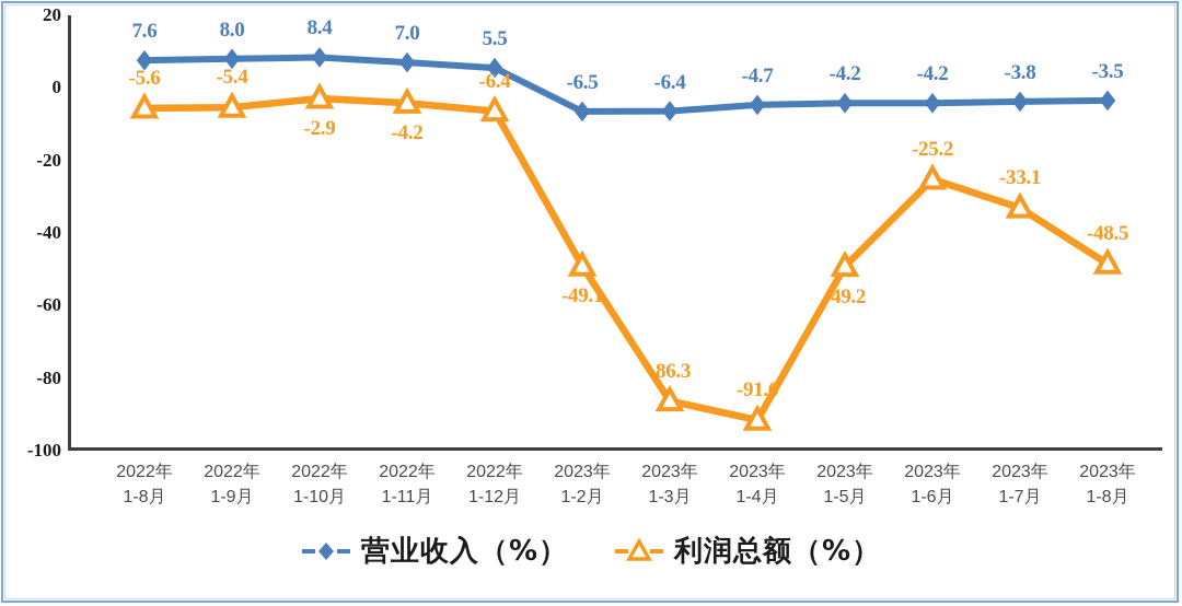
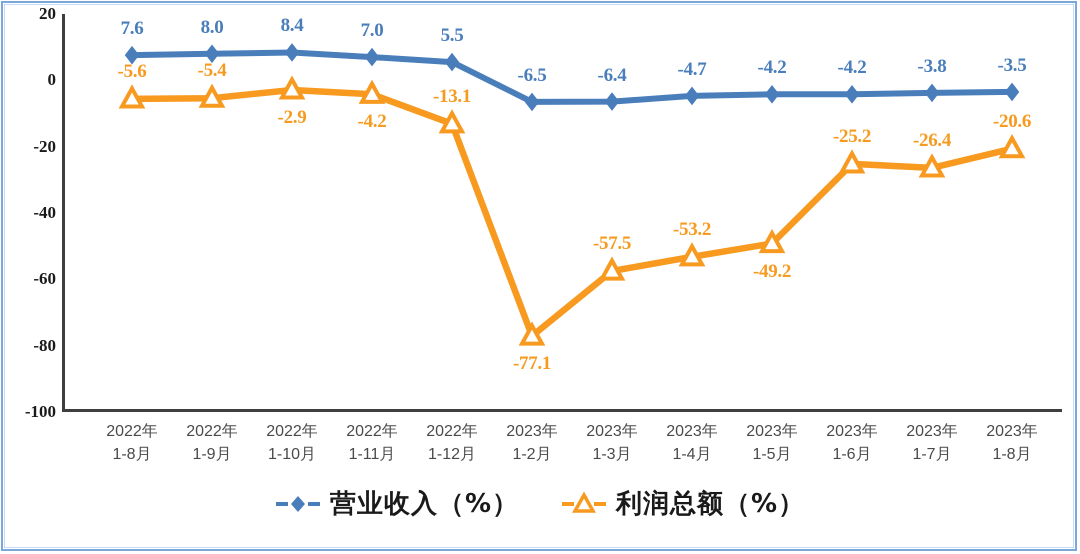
利润总额（%）/2022年 1-12月: -6.4 -> -13.1
利润总额（%）/2023年 1-2月: -49.1 -> -77.1
利润总额（%）/2023年 1-3月: -86.3 -> -57.5
利润总额（%）/2023年 1-4月: -91.6 -> -53.2
利润总额（%）/2023年 1-7月: -33.1 -> -26.4
利润总额（%）/2023年 1-8月: -48.5 -> -20.6
